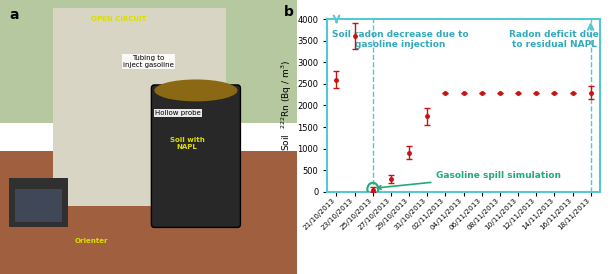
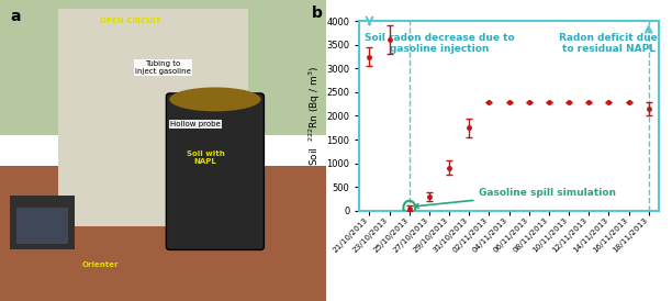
21/10/2013: 2600 -> 3250
18/11/2013: 2300 -> 2150
